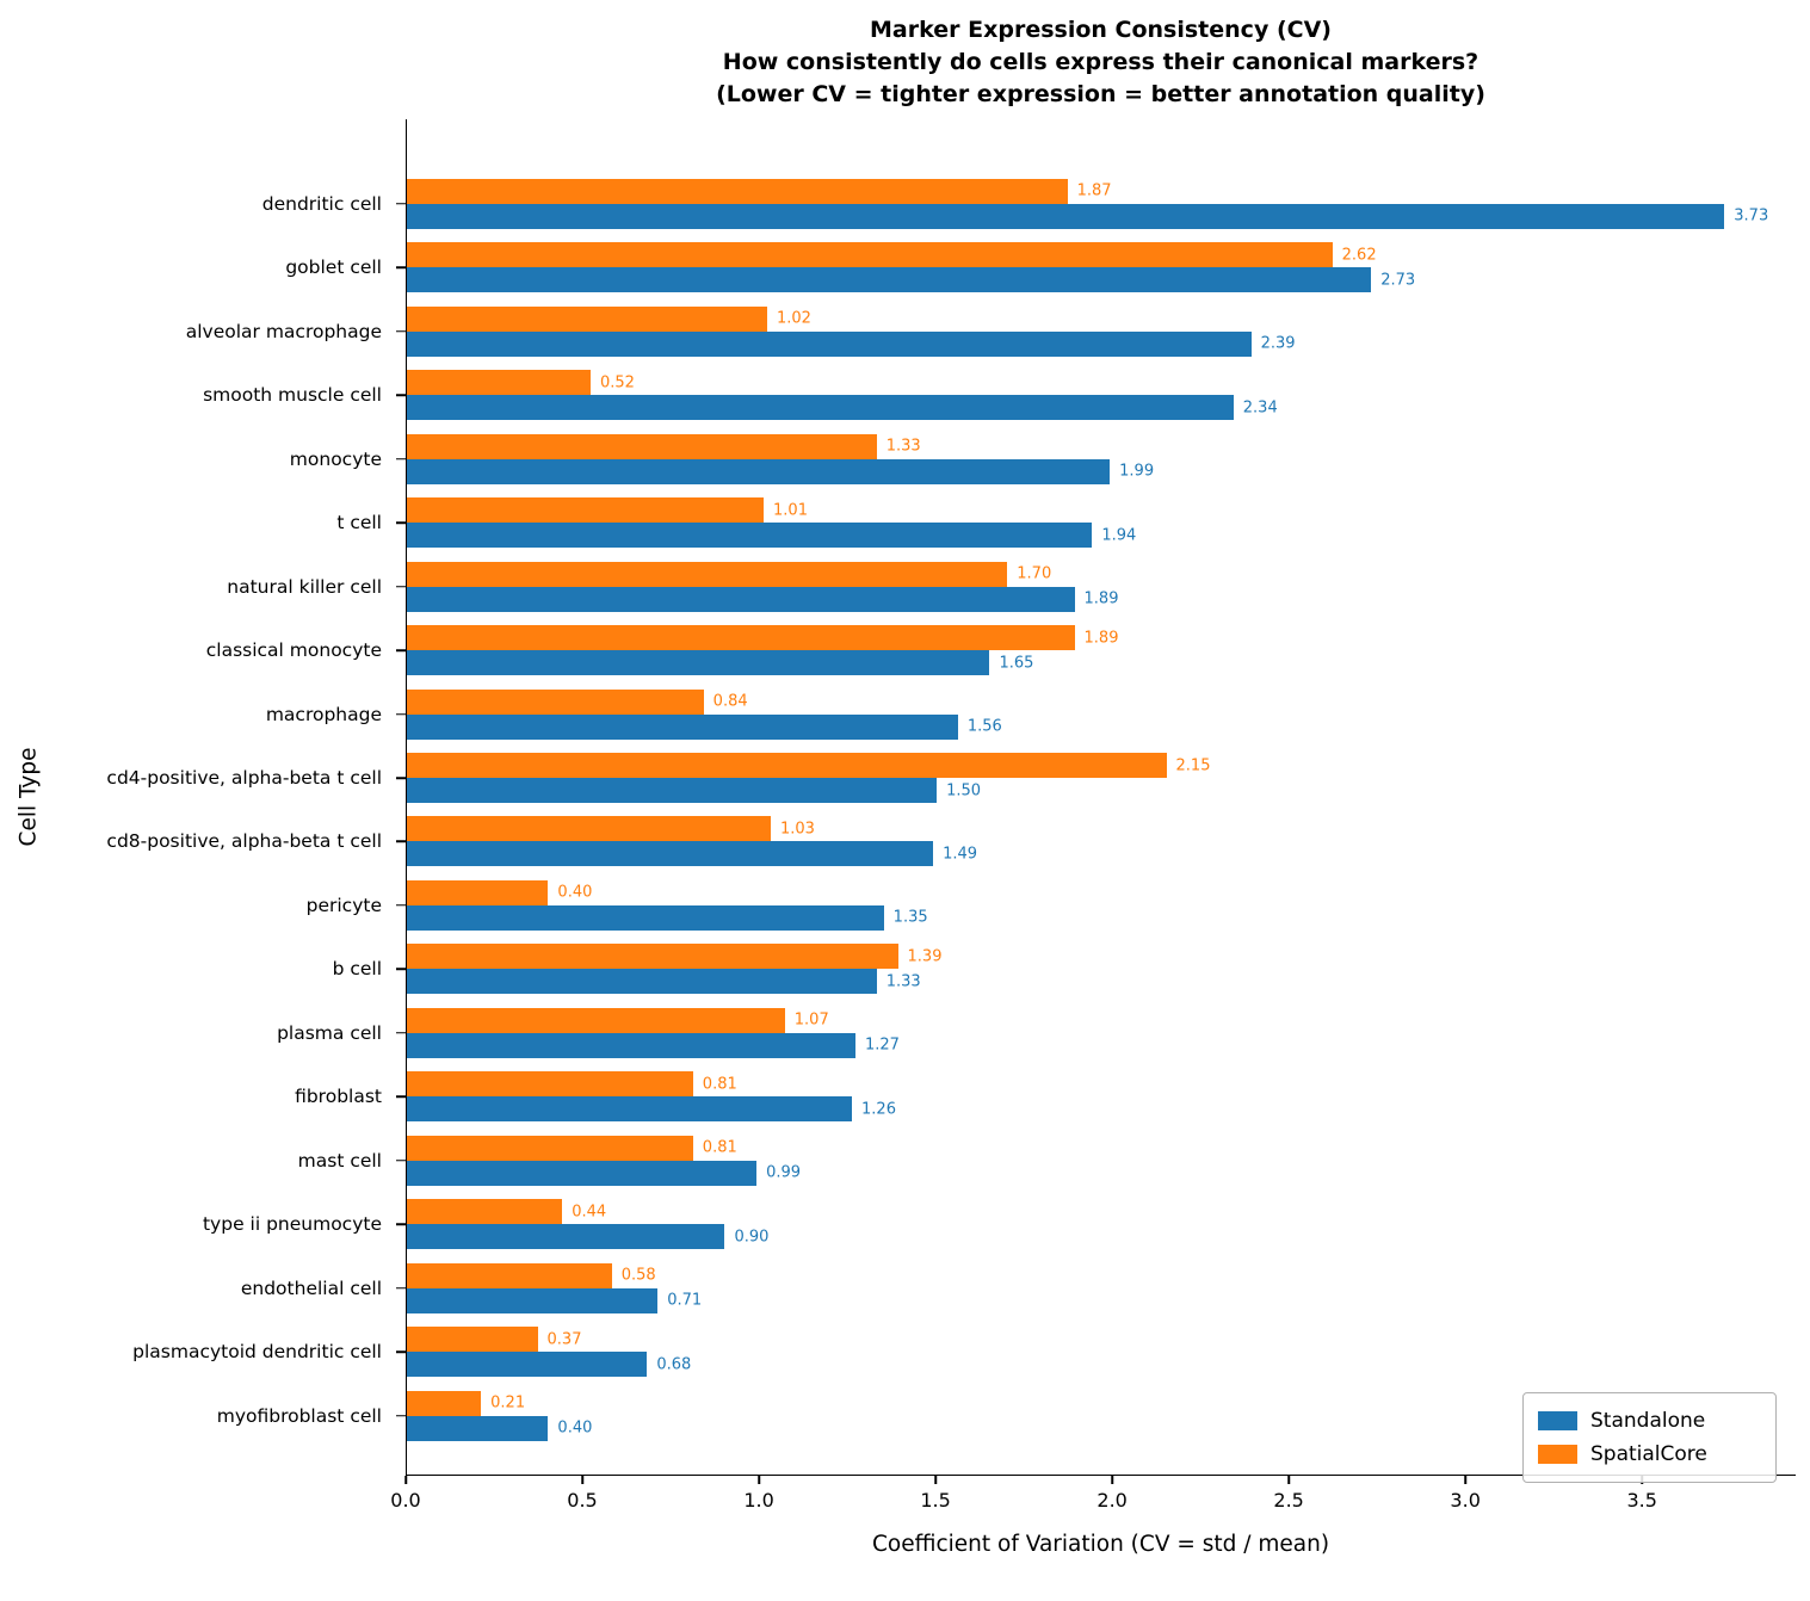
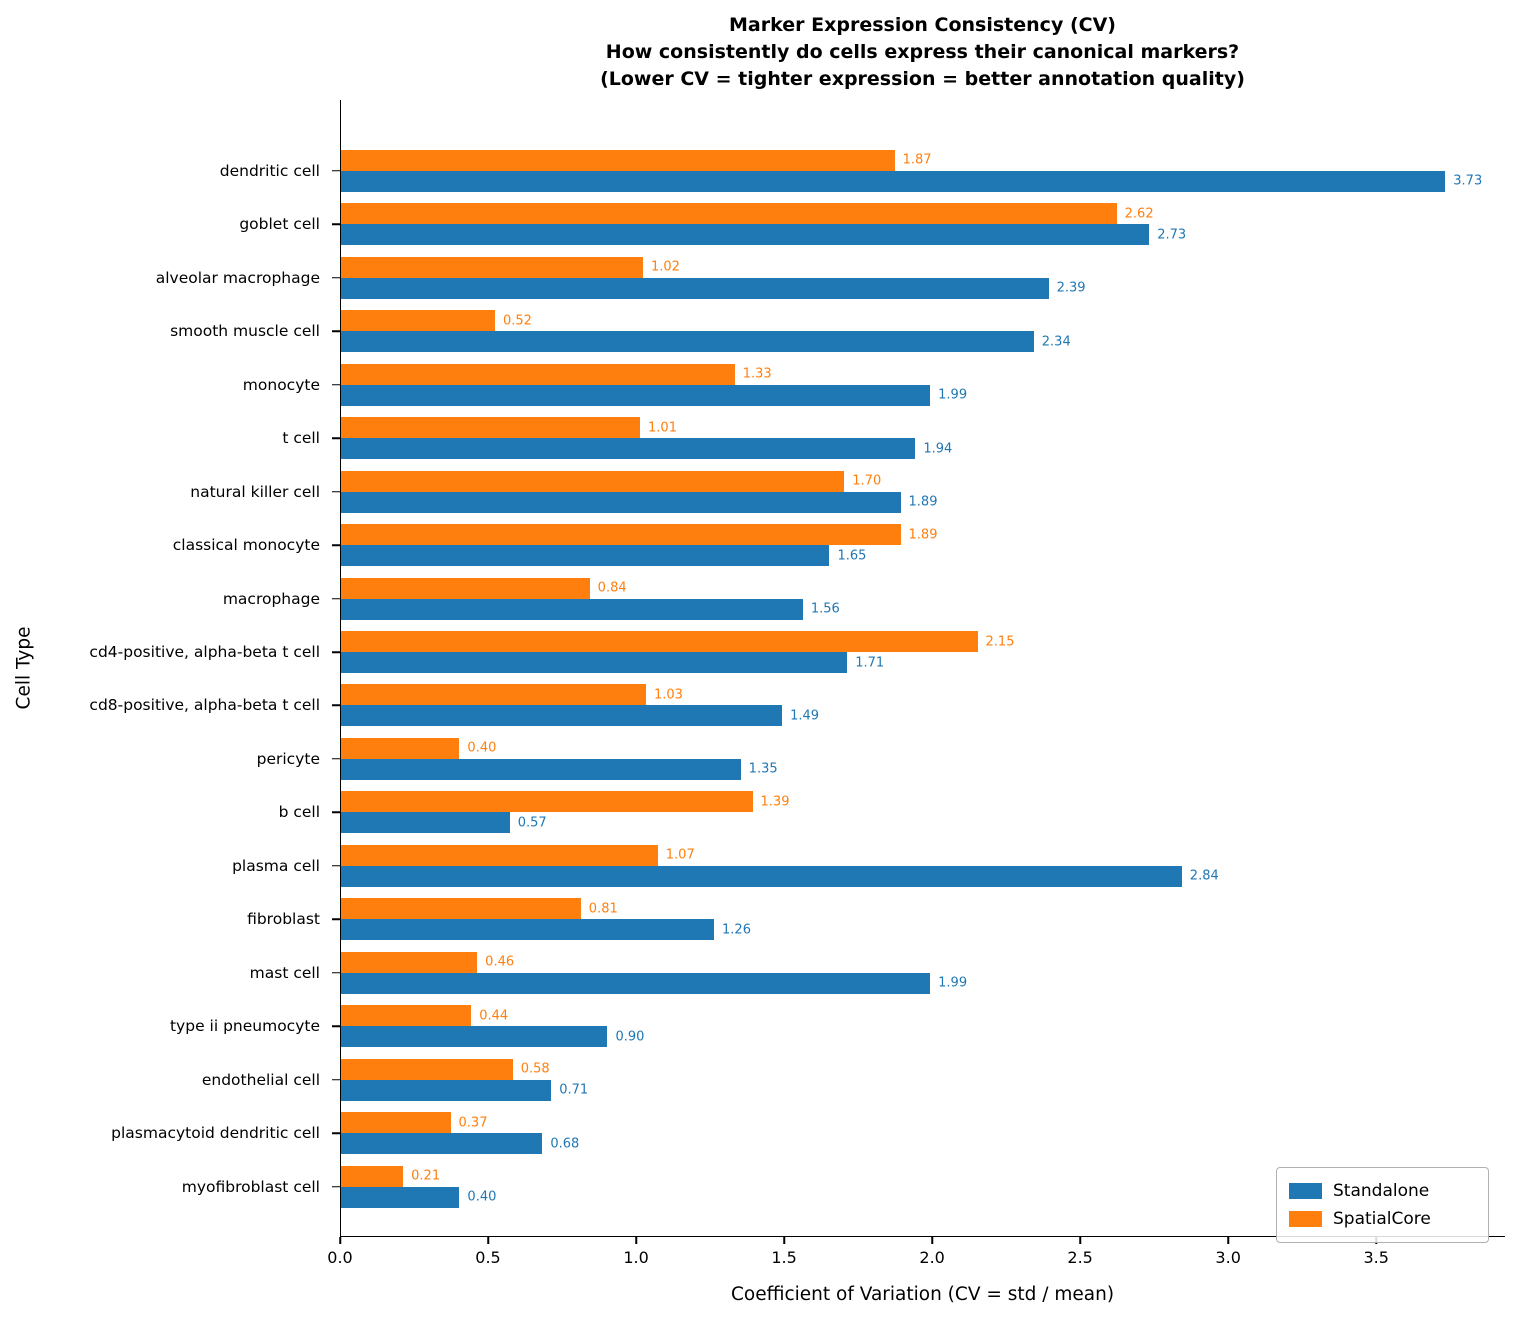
Standalone/cd4-positive, alpha-beta t cell: 1.50 -> 1.71
Standalone/b cell: 1.33 -> 0.57
Standalone/plasma cell: 1.27 -> 2.84
Standalone/mast cell: 0.99 -> 1.99
SpatialCore/mast cell: 0.81 -> 0.46
